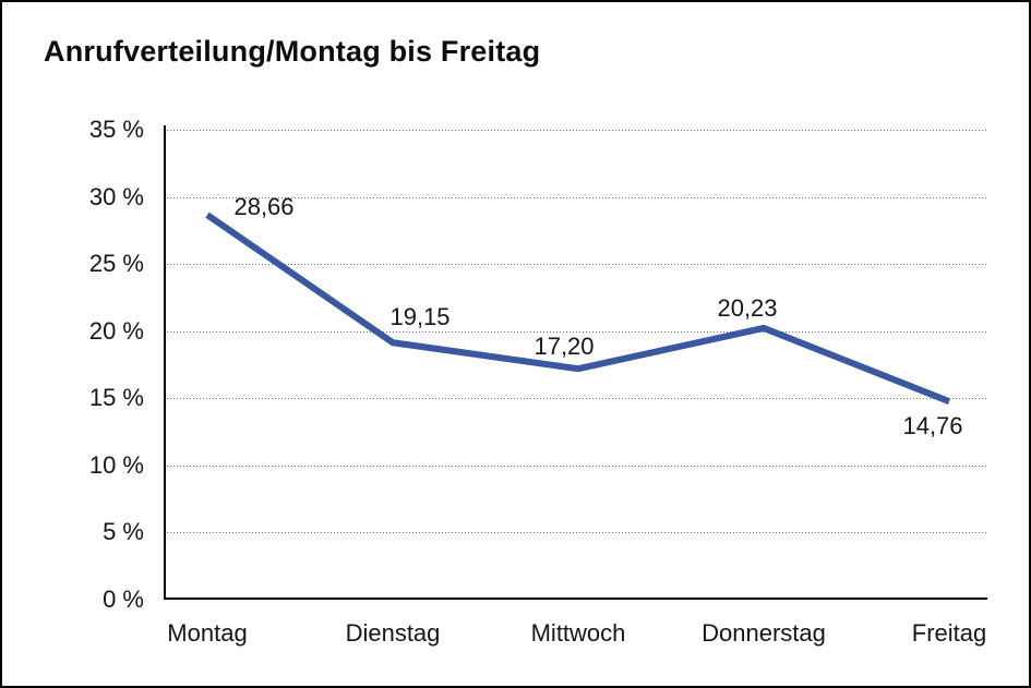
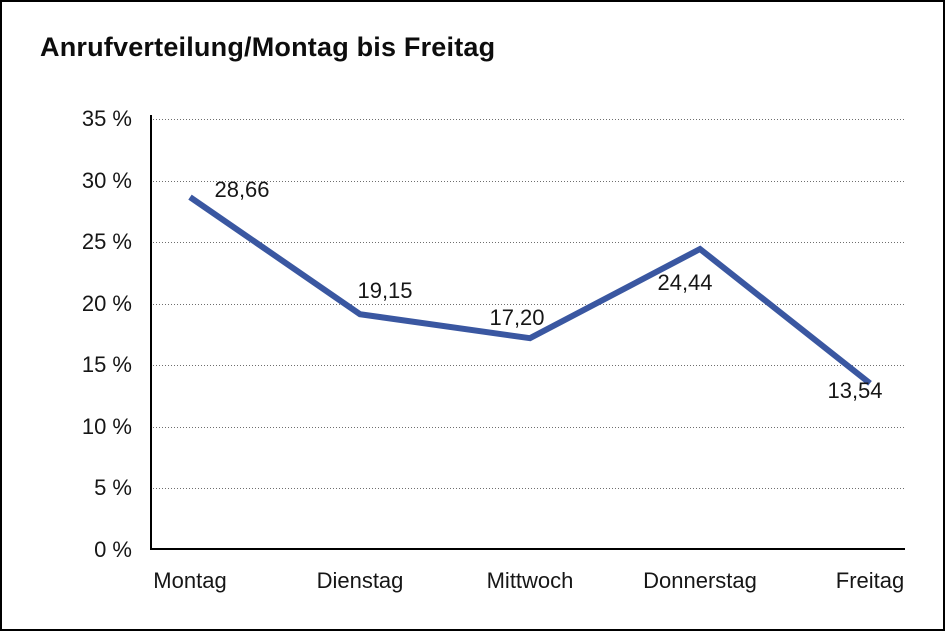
Donnerstag: 20,23 -> 24,44
Freitag: 14,76 -> 13,54
